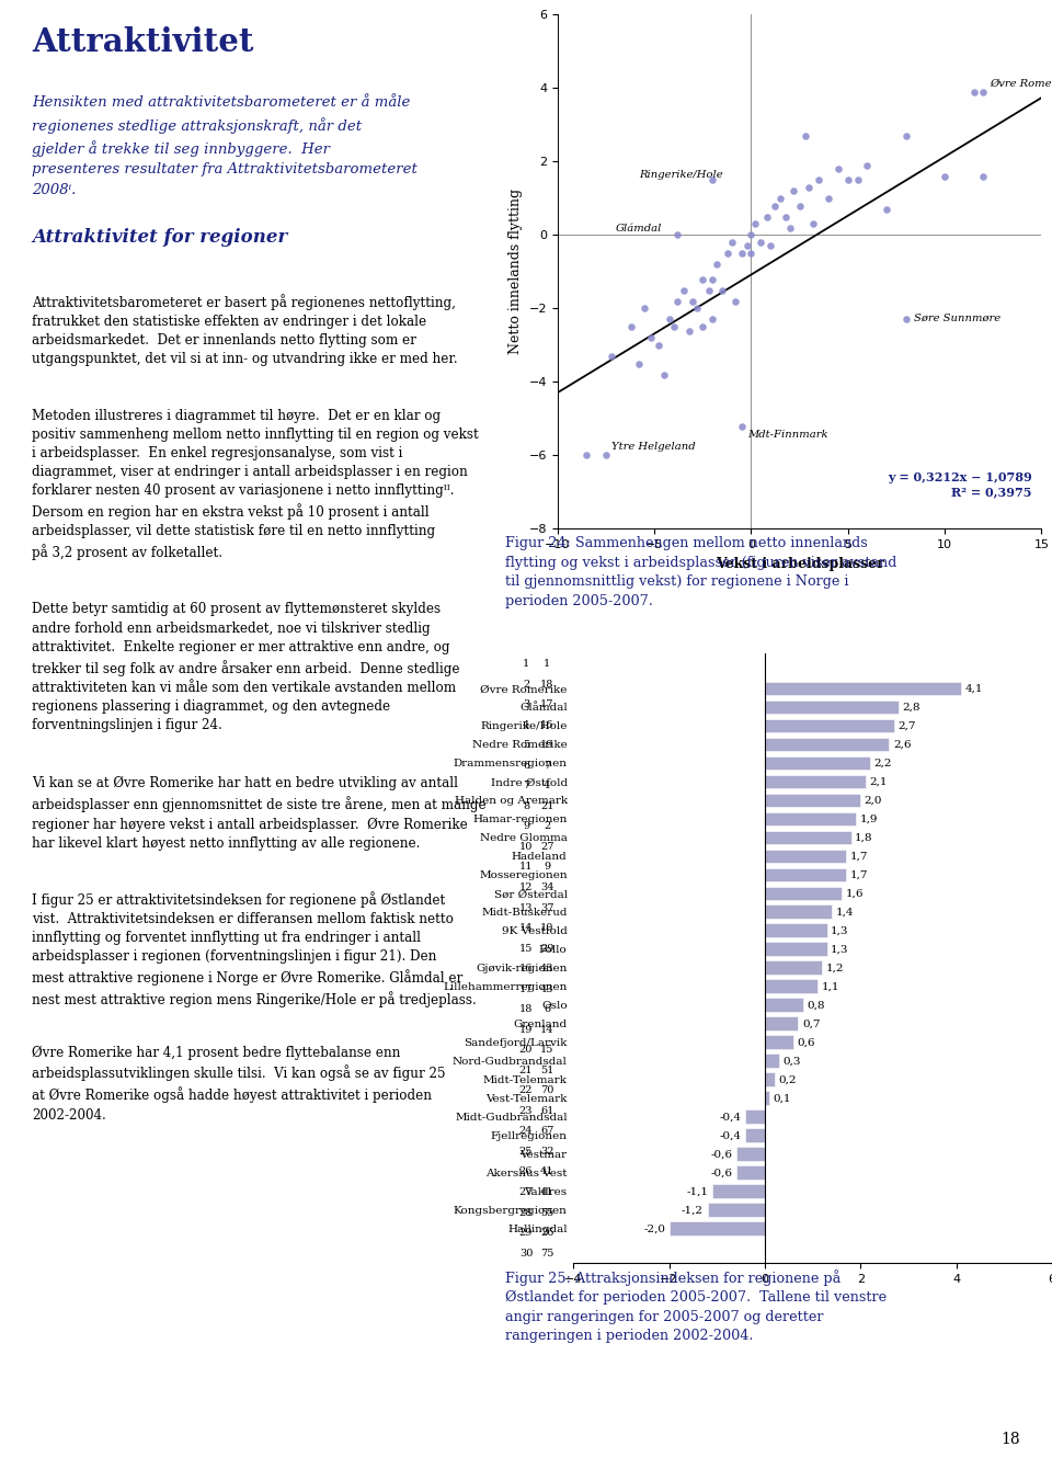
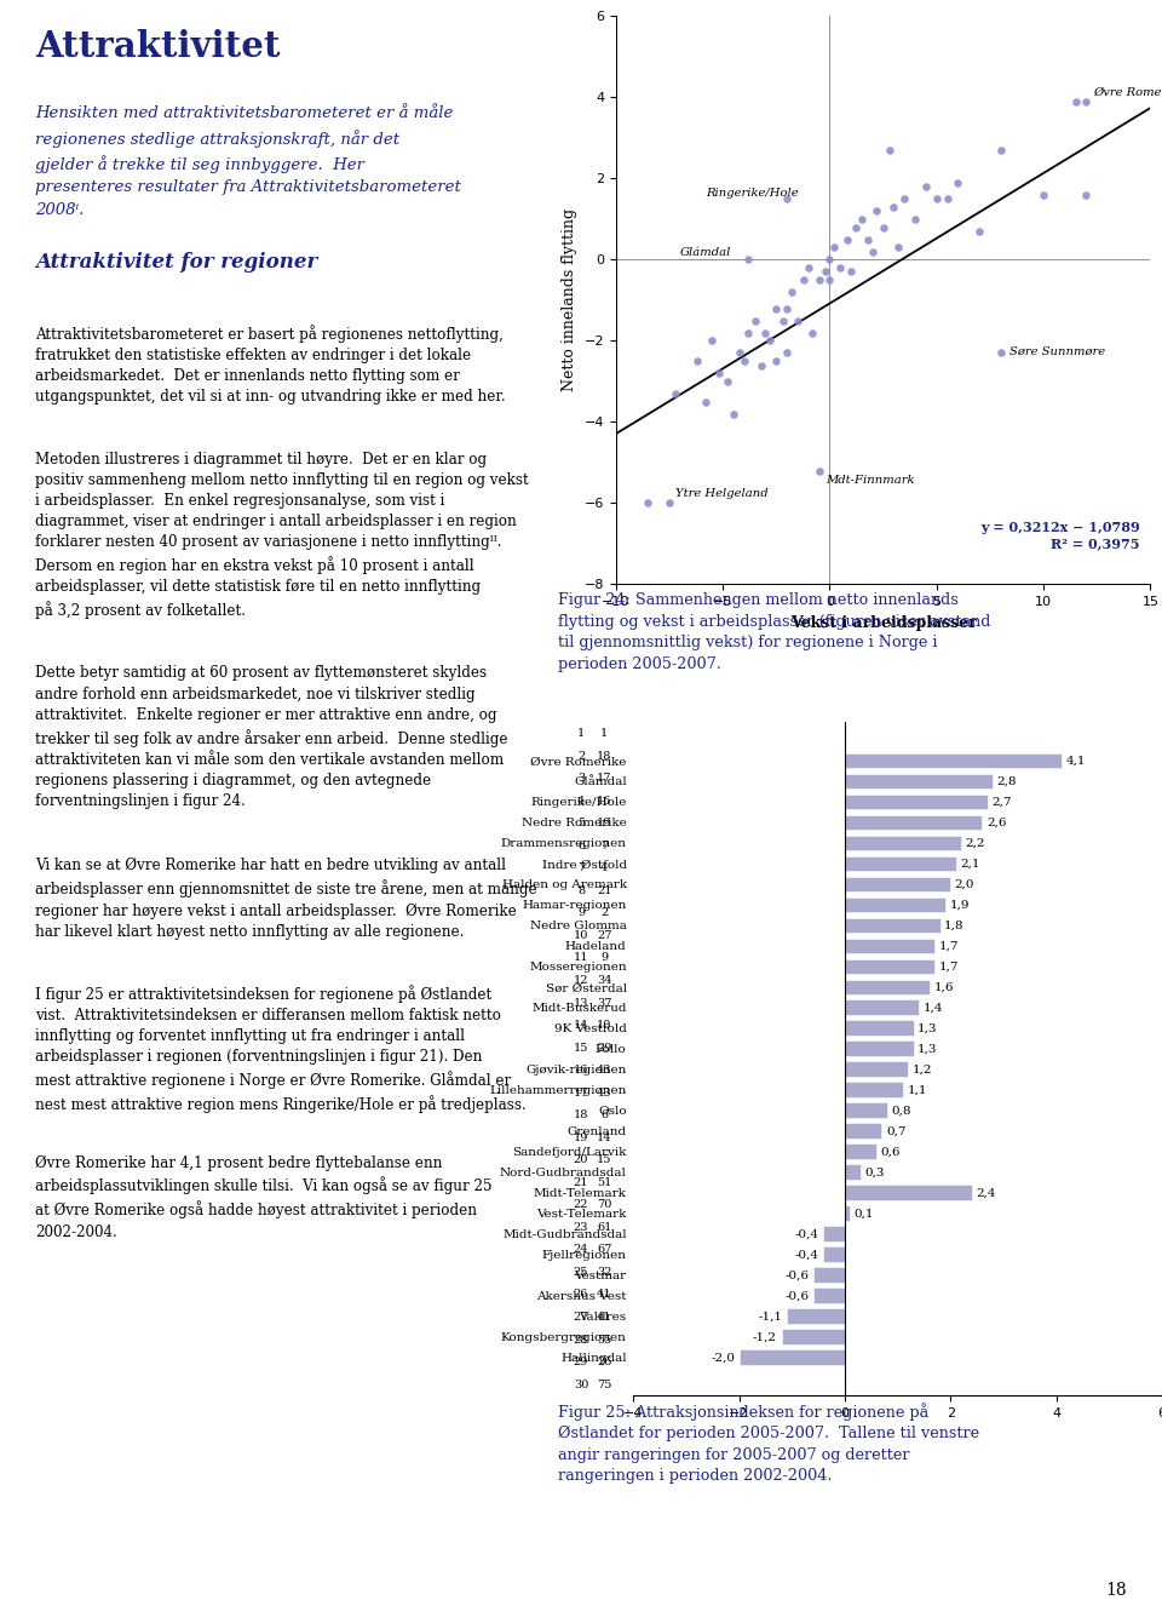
Midt-Telemark: 0,2 -> 2,4
